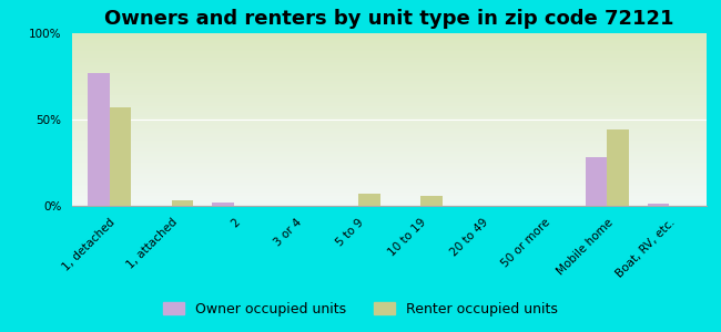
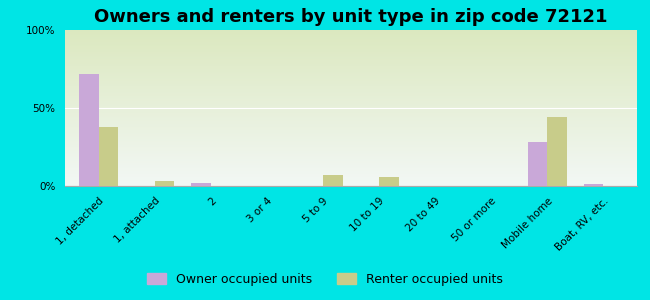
Owner occupied units/1, detached: 77% -> 72%
Renter occupied units/1, detached: 57% -> 38%
